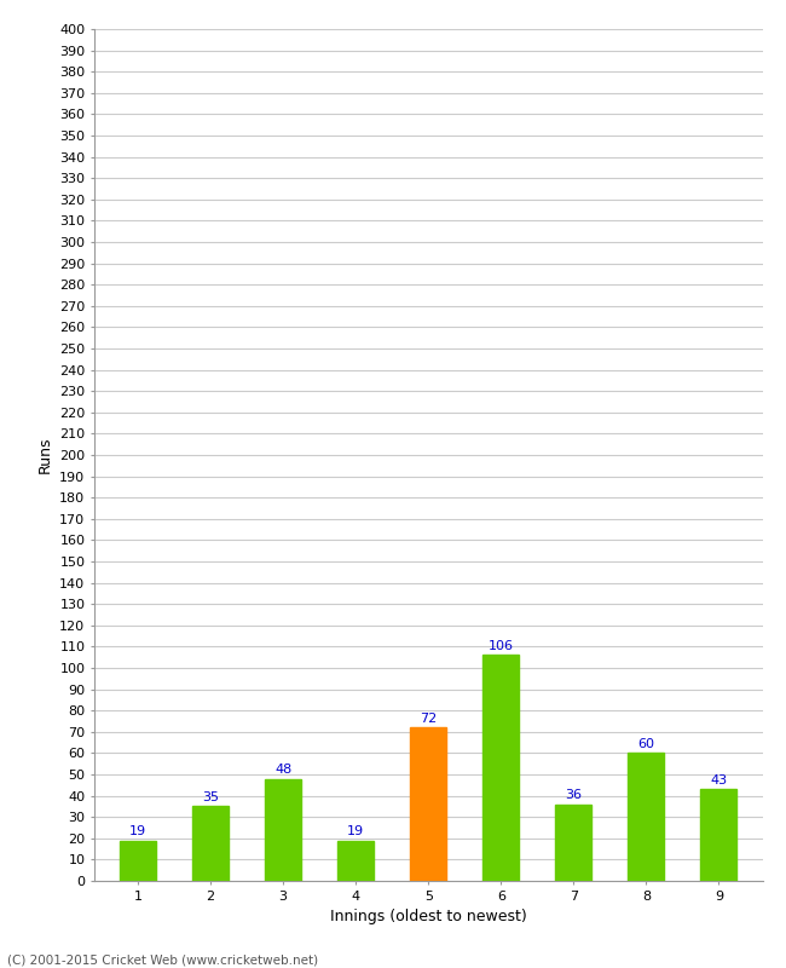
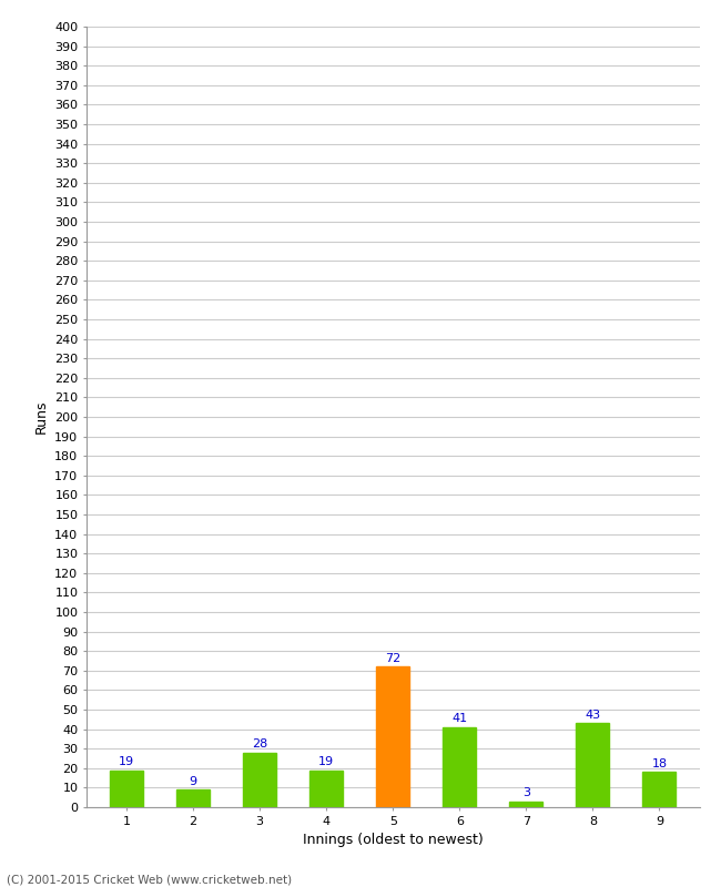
2: 35 -> 9
3: 48 -> 28
6: 106 -> 41
7: 36 -> 3
8: 60 -> 43
9: 43 -> 18
